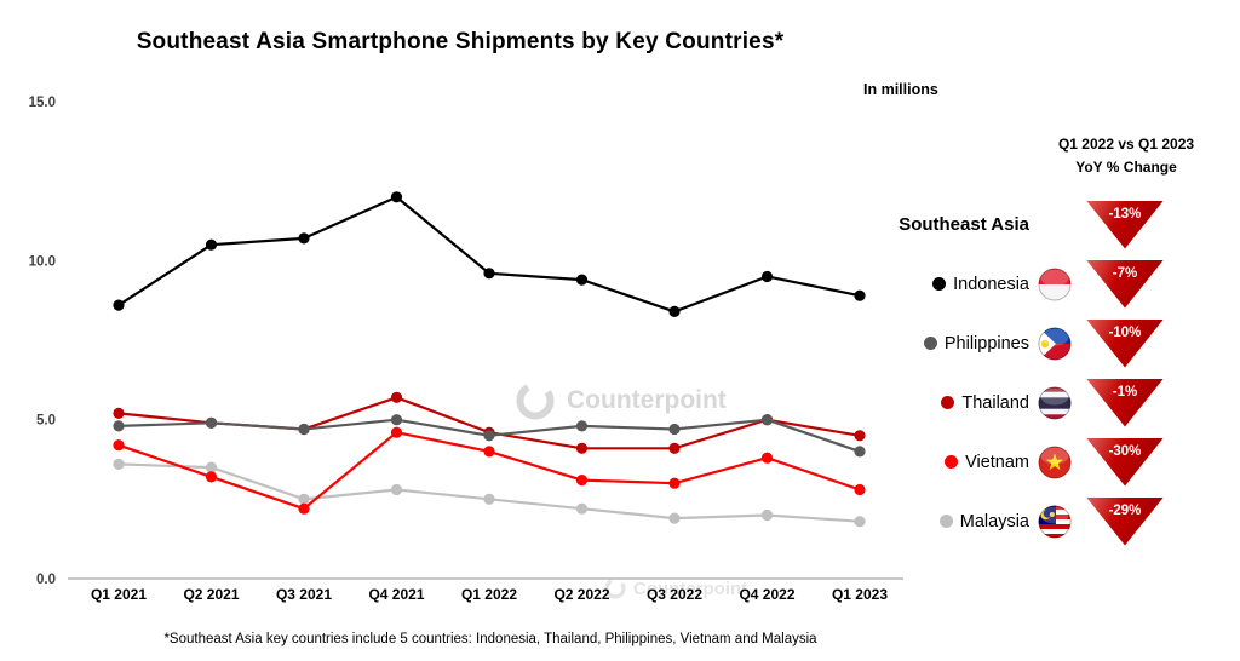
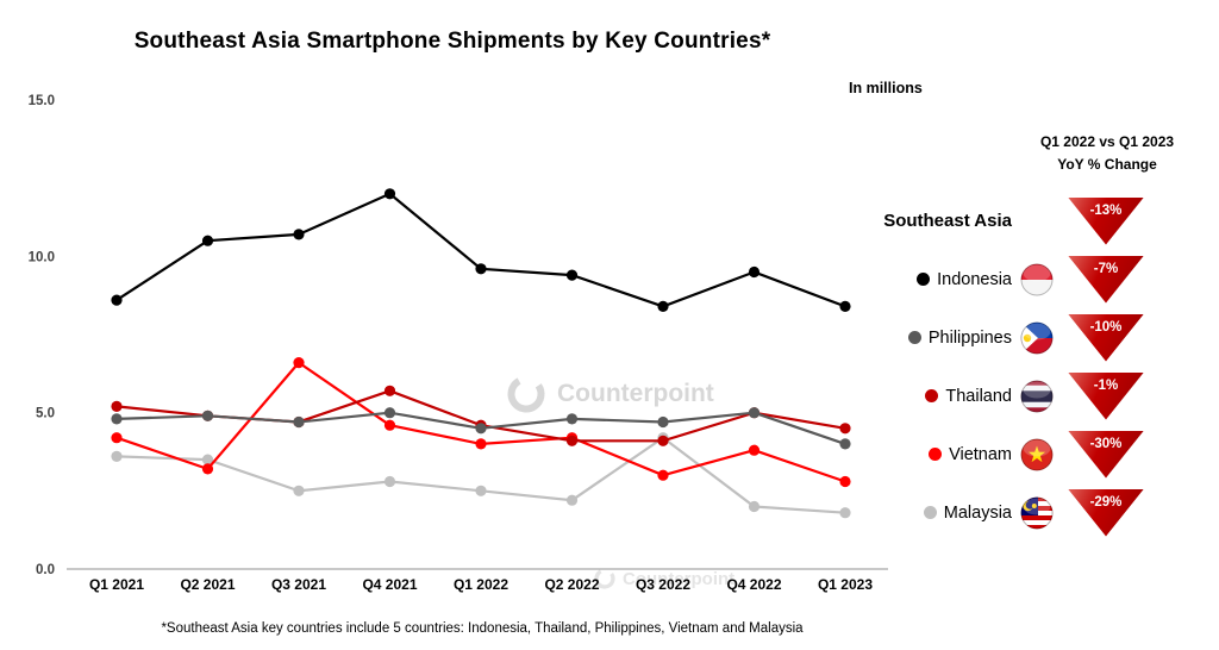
Vietnam/Q3 2021: 2.2 -> 6.6
Vietnam/Q2 2022: 3.1 -> 4.2
Malaysia/Q3 2022: 1.9 -> 4.2
Indonesia/Q1 2023: 8.9 -> 8.4
